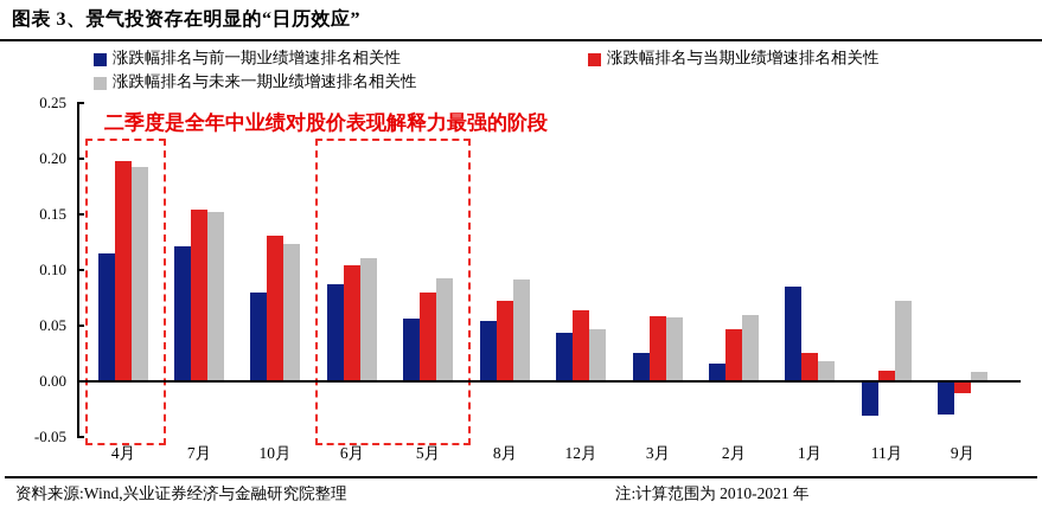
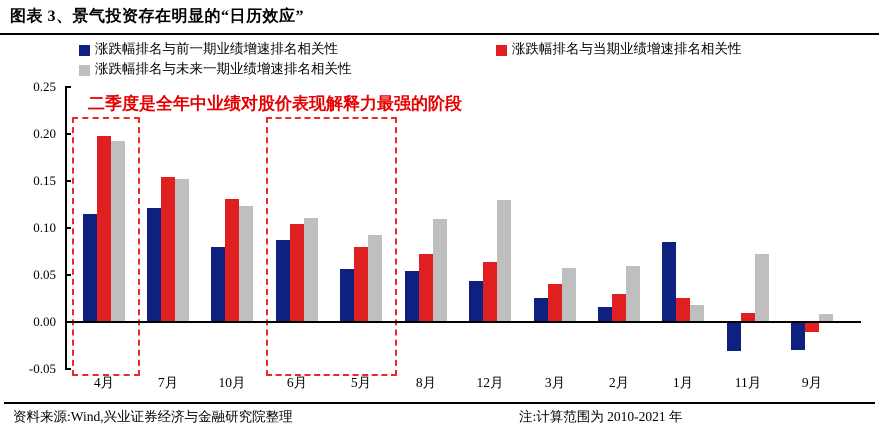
涨跌幅排名与未来一期业绩增速排名相关性/8月: 0.09 -> 0.11
涨跌幅排名与未来一期业绩增速排名相关性/12月: 0.05 -> 0.13
涨跌幅排名与当期业绩增速排名相关性/3月: 0.06 -> 0.04
涨跌幅排名与当期业绩增速排名相关性/2月: 0.05 -> 0.03
